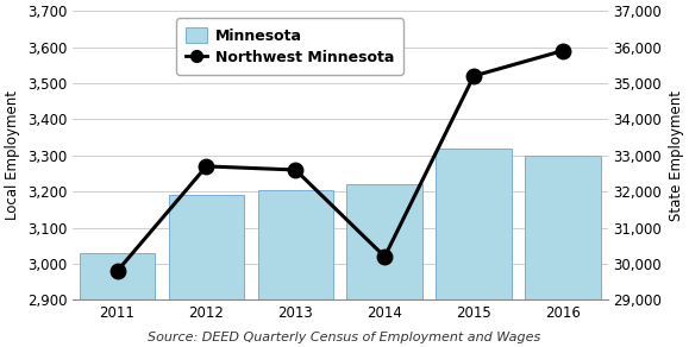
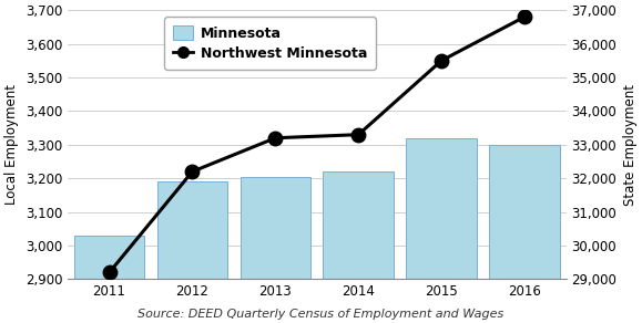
Northwest Minnesota/2011: 29,800 -> 29,200
Northwest Minnesota/2012: 32,700 -> 32,200
Northwest Minnesota/2013: 32,600 -> 33,200
Northwest Minnesota/2014: 30,200 -> 33,300
Northwest Minnesota/2015: 35,200 -> 35,500
Northwest Minnesota/2016: 35,900 -> 36,800
